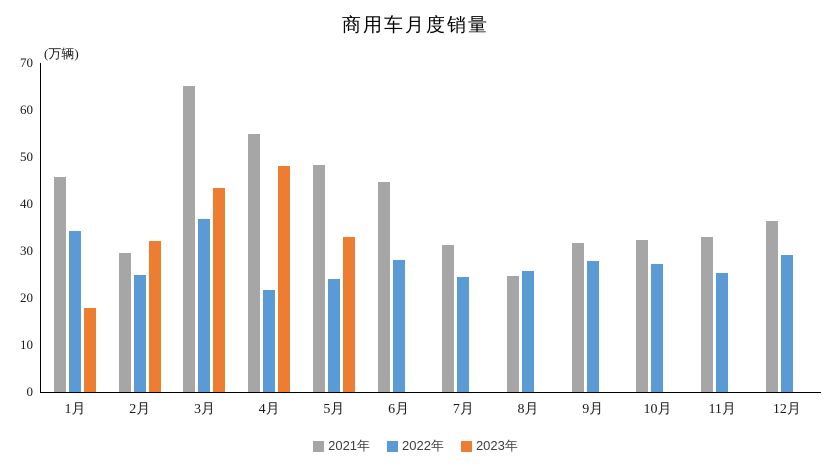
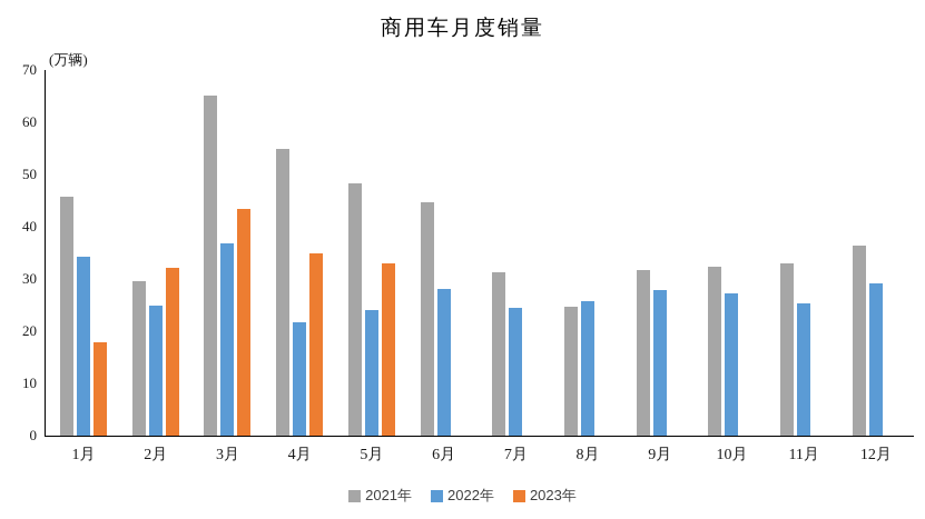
2023年/4月: 48 -> 35
